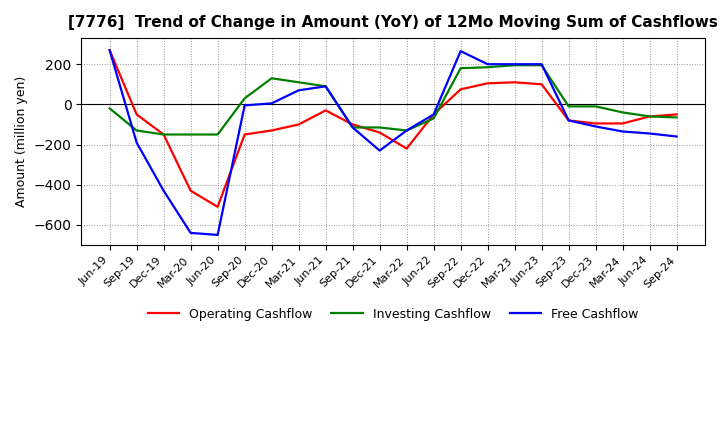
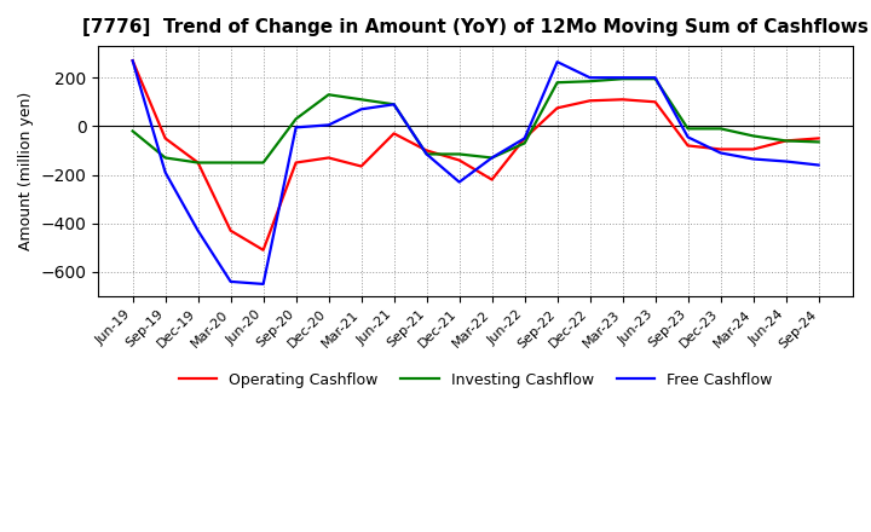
Operating Cashflow/Mar-21: -100 -> -165
Free Cashflow/Sep-23: -80 -> -45
